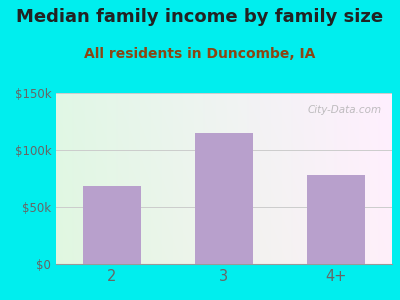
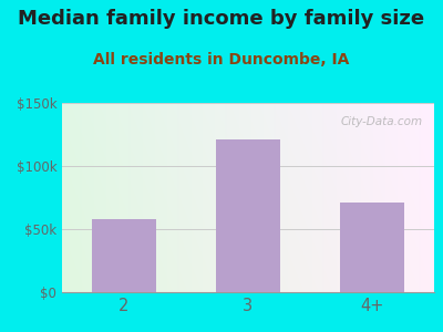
2: $68k -> $58k
3: $115k -> $121k
4+: $78k -> $71k
